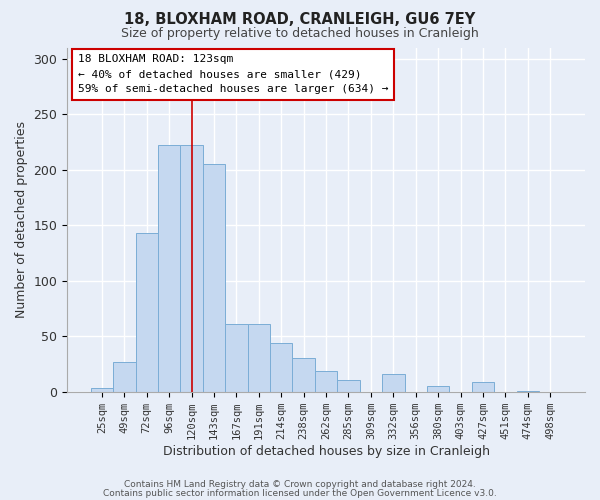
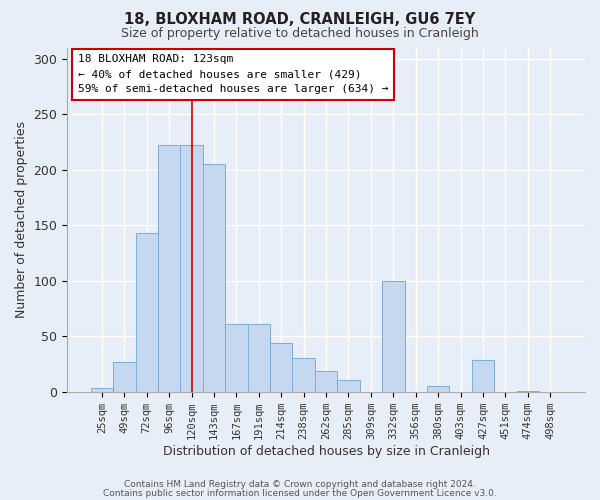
332sqm: 16 -> 100
427sqm: 9 -> 29
